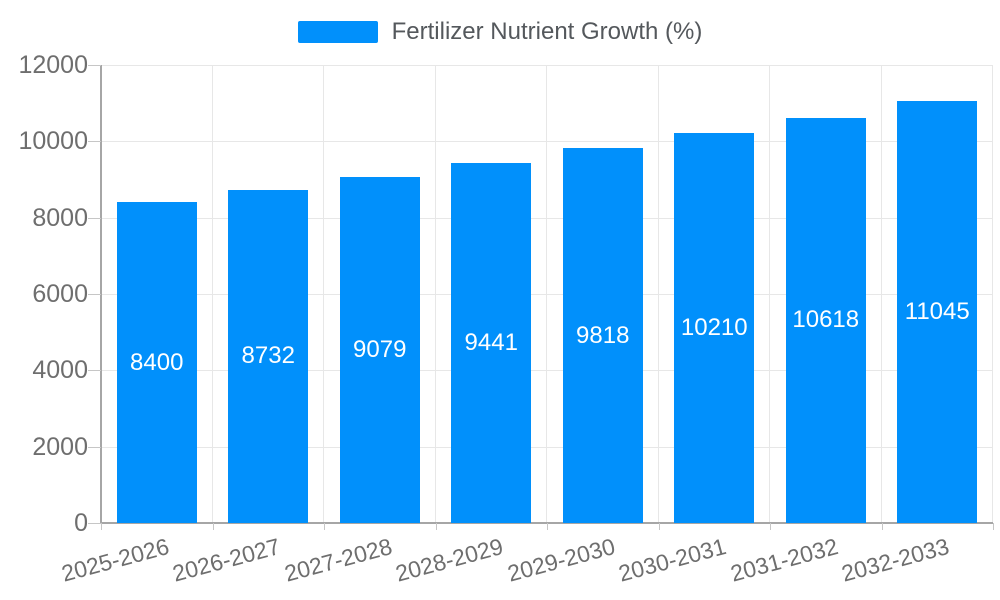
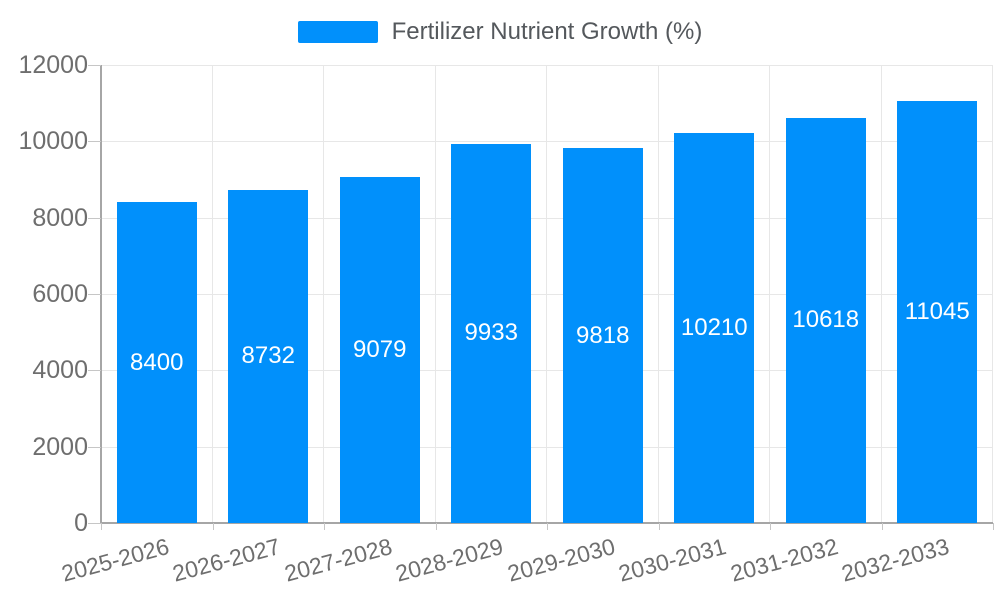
2028-2029: 9441 -> 9933
